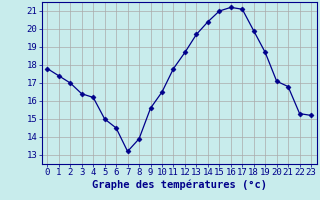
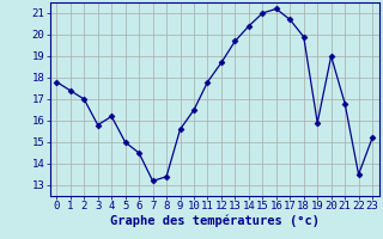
3: 16.4 -> 15.8
8: 13.9 -> 13.4
17: 21.1 -> 20.7
19: 18.7 -> 15.9
20: 17.1 -> 19.0
22: 15.3 -> 13.5
